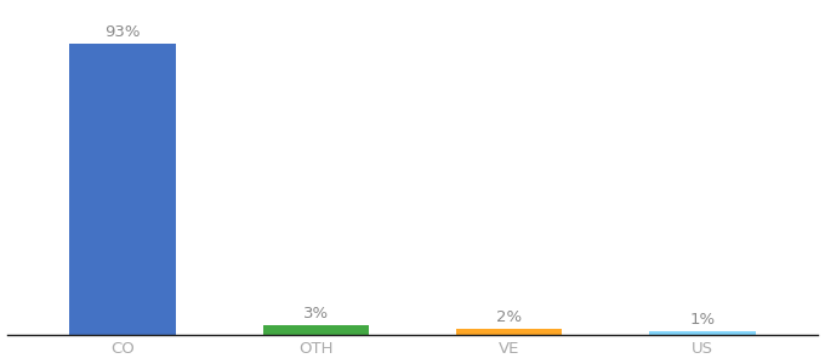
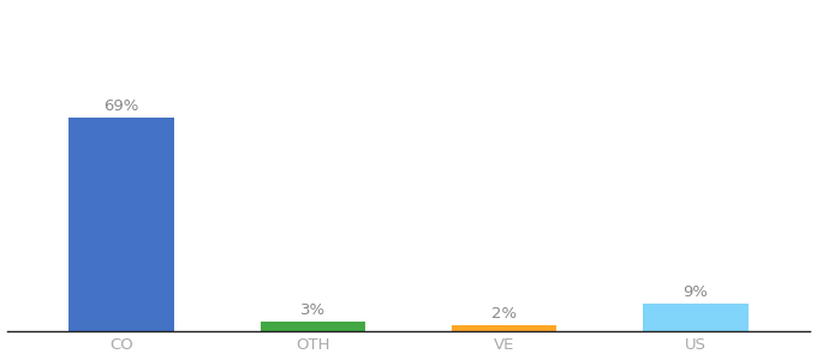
CO: 93% -> 69%
US: 1% -> 9%
